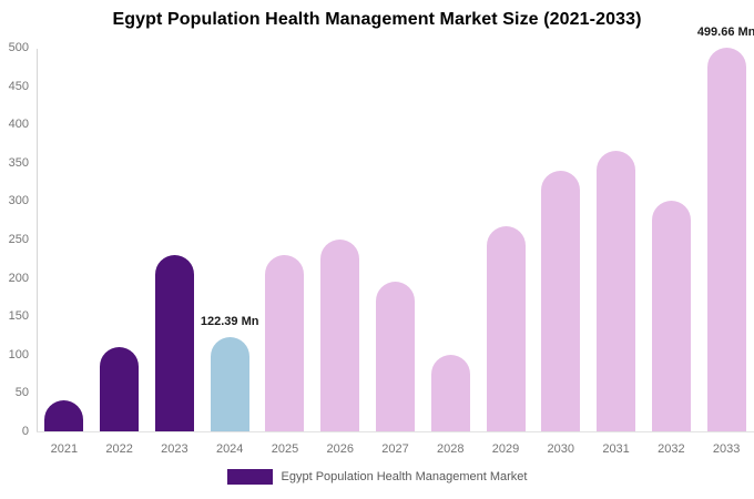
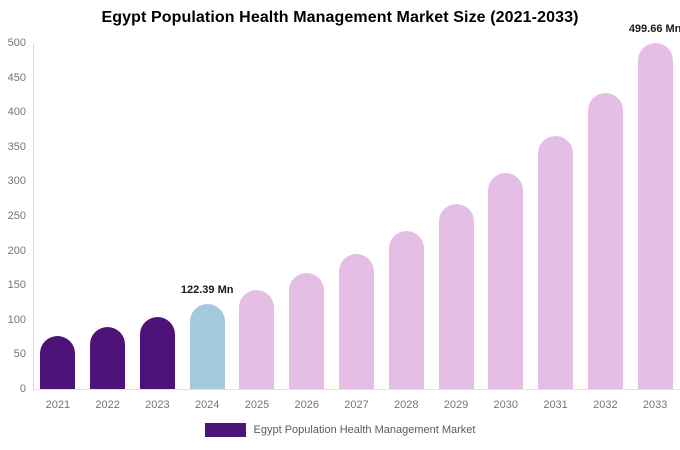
2021: 40 -> 80
2022: 110 -> 90
2023: 230 -> 100
2025: 230 -> 140
2026: 250 -> 170
2028: 100 -> 230
2030: 340 -> 310
2032: 300 -> 430
